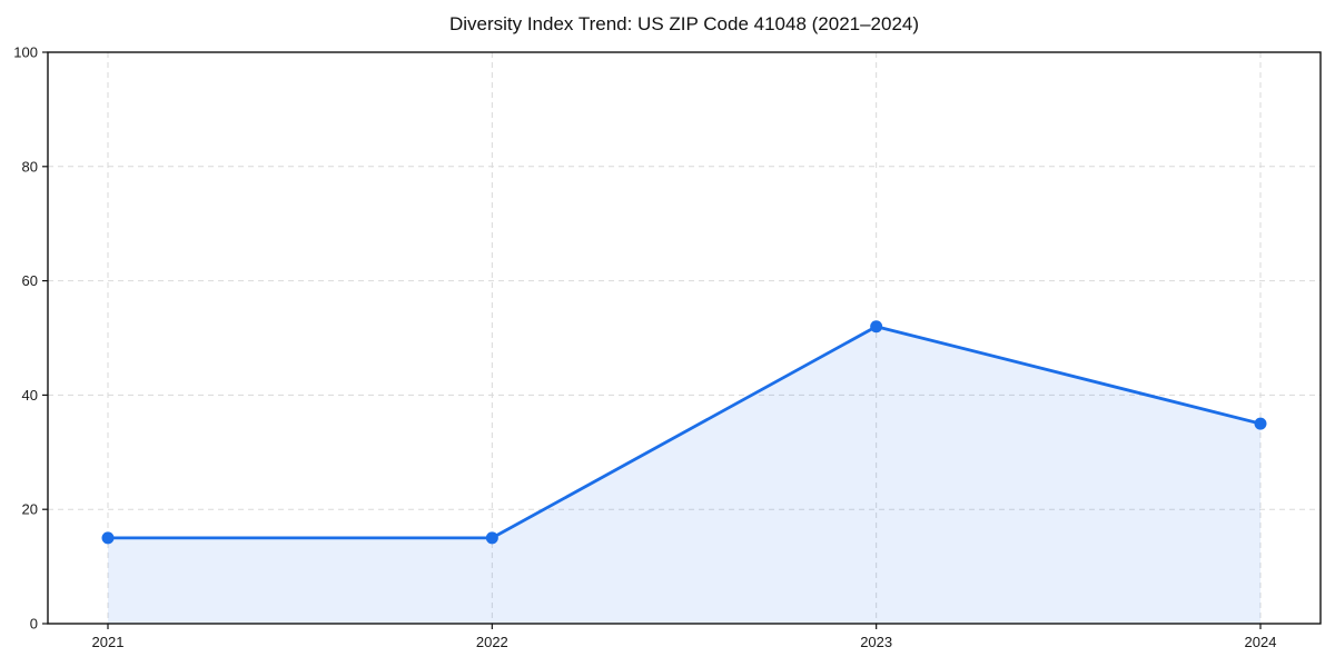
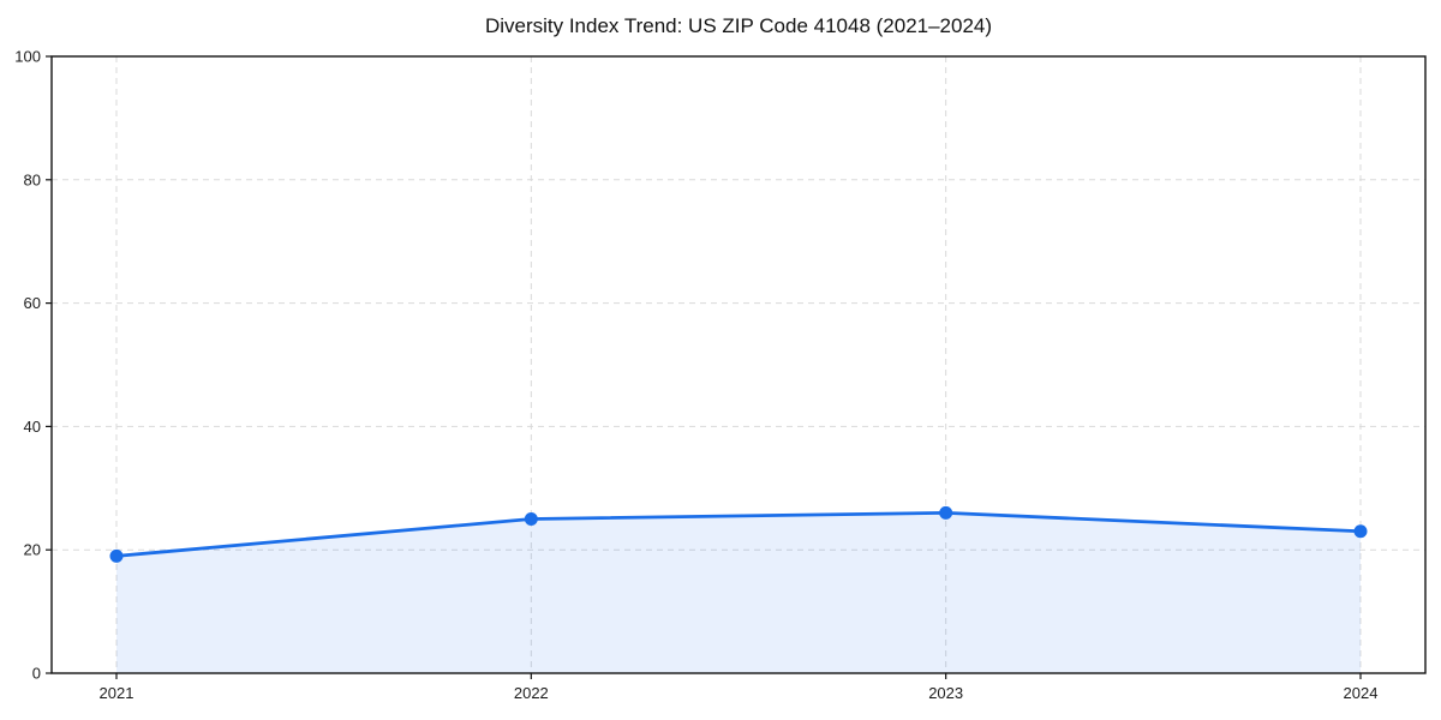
2021: 15 -> 19
2022: 15 -> 25
2023: 52 -> 26
2024: 35 -> 23
